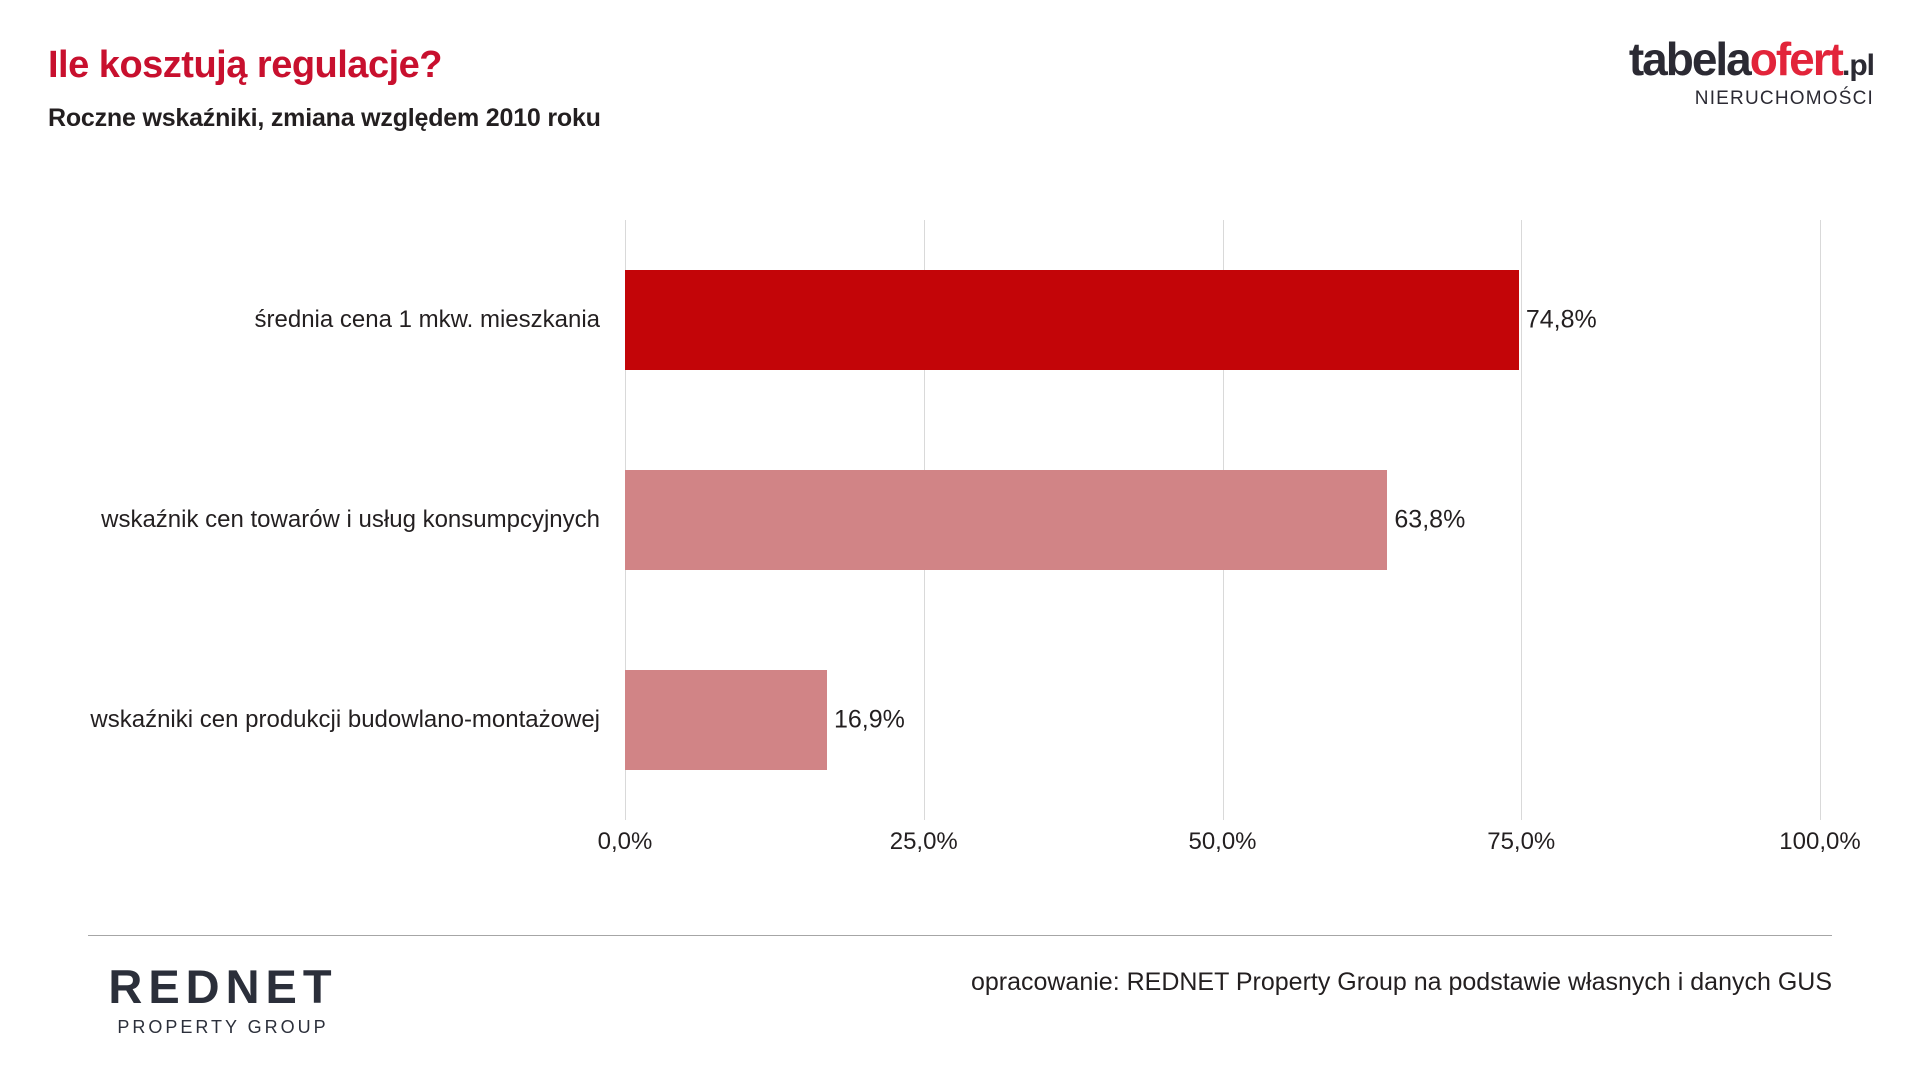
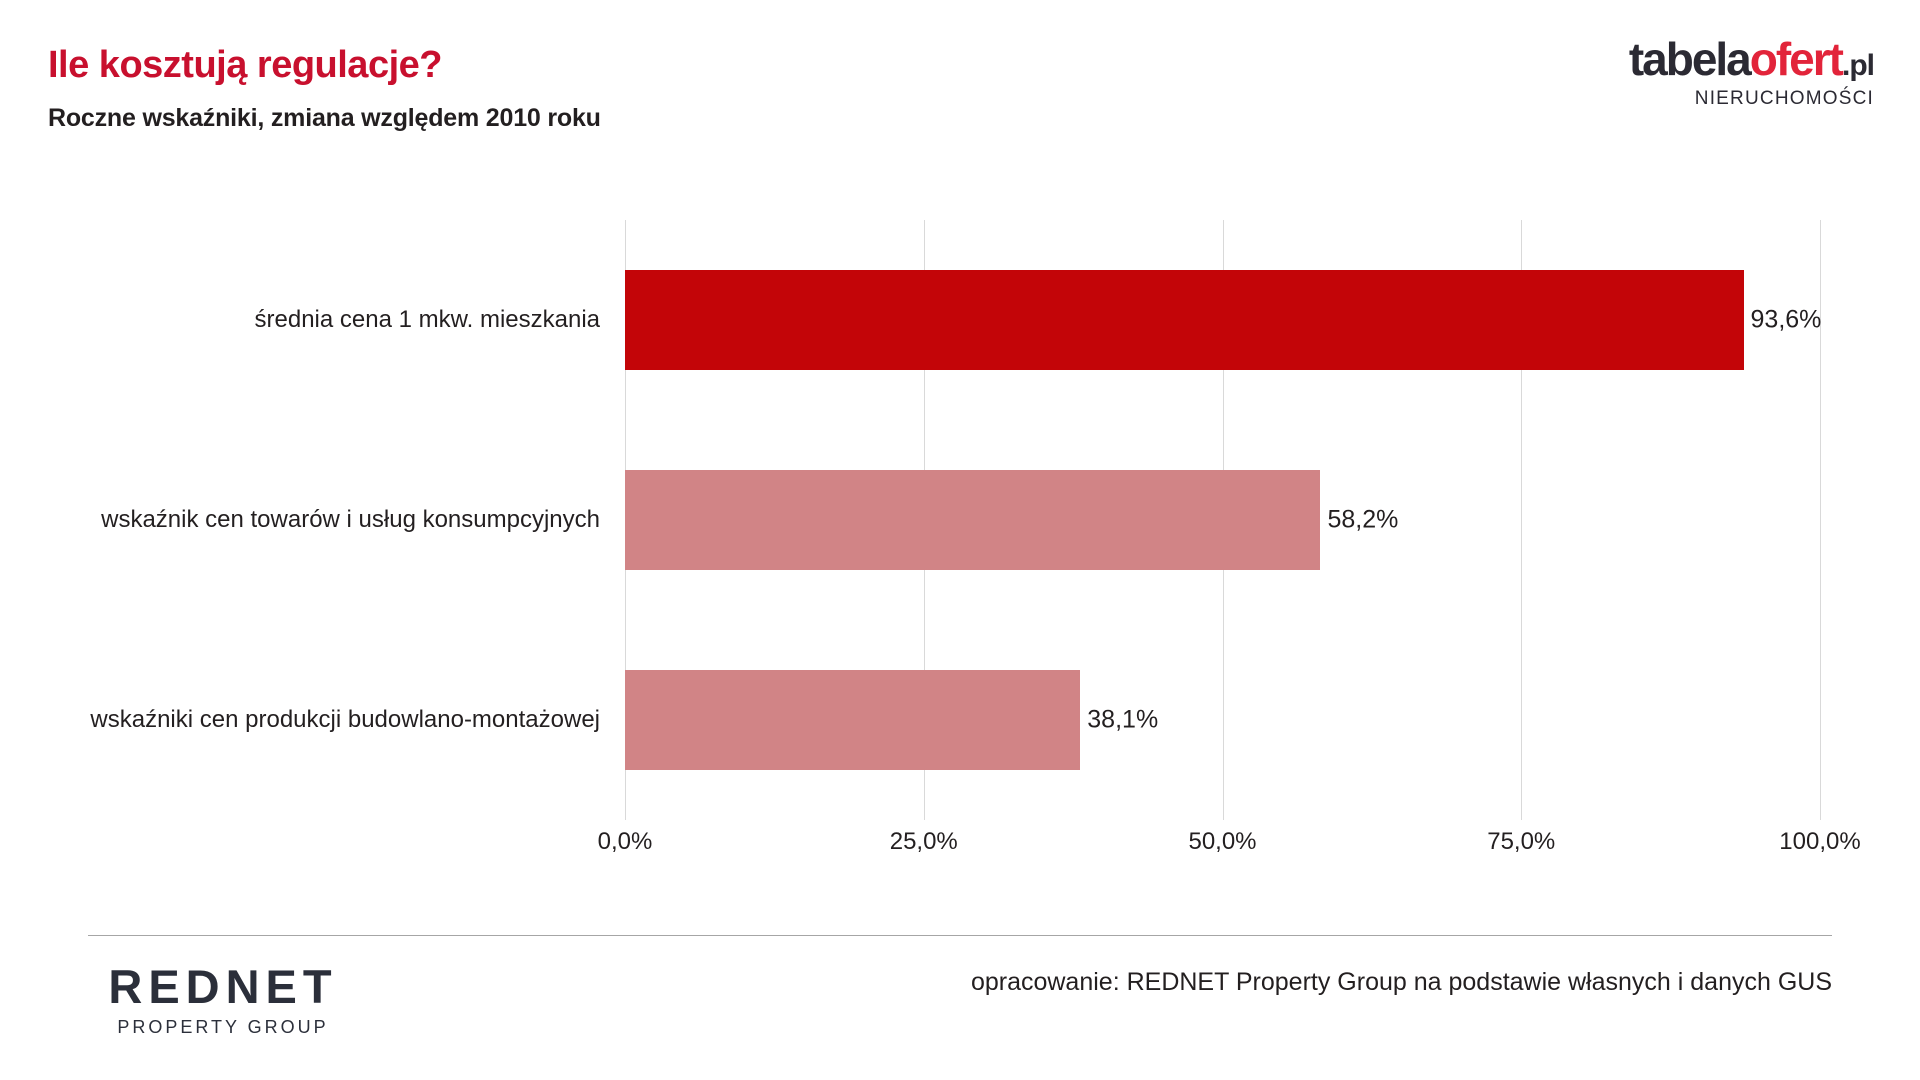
średnia cena 1 mkw. mieszkania: 74,8% -> 93,6%
wskaźnik cen towarów i usług konsumpcyjnych: 63,8% -> 58,2%
wskaźniki cen produkcji budowlano-montażowej: 16,9% -> 38,1%
